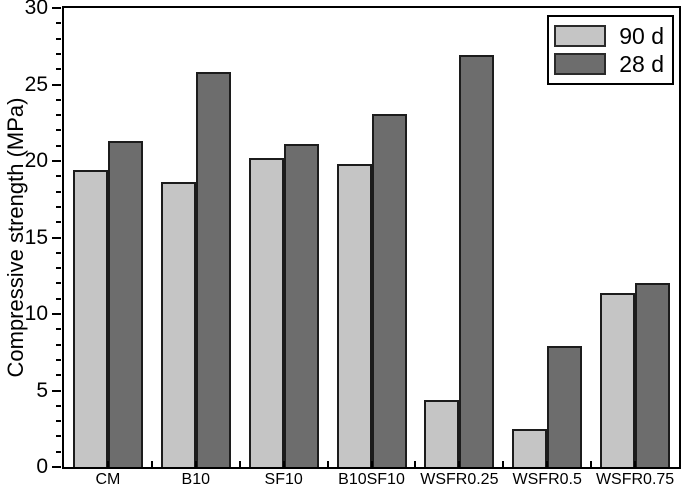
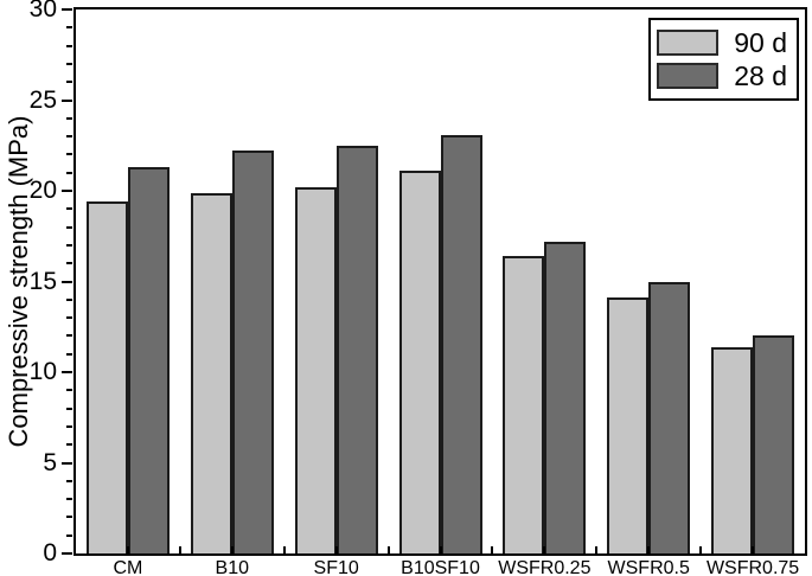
90 d/B10: 18.6 -> 19.9
28 d/B10: 25.8 -> 22.2
28 d/SF10: 21.1 -> 22.5
90 d/B10SF10: 19.8 -> 21.1
90 d/WSFR0.25: 4.4 -> 16.4
28 d/WSFR0.25: 26.9 -> 17.2
90 d/WSFR0.5: 2.5 -> 14.1
28 d/WSFR0.5: 7.9 -> 15.0
